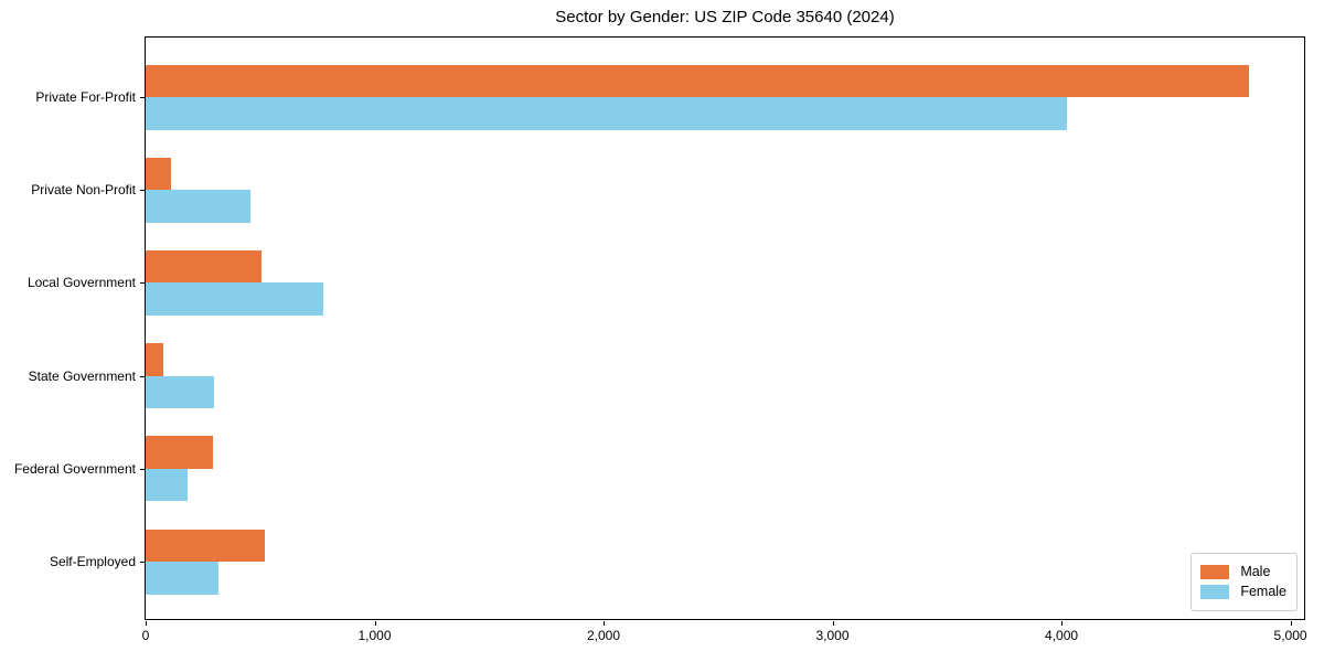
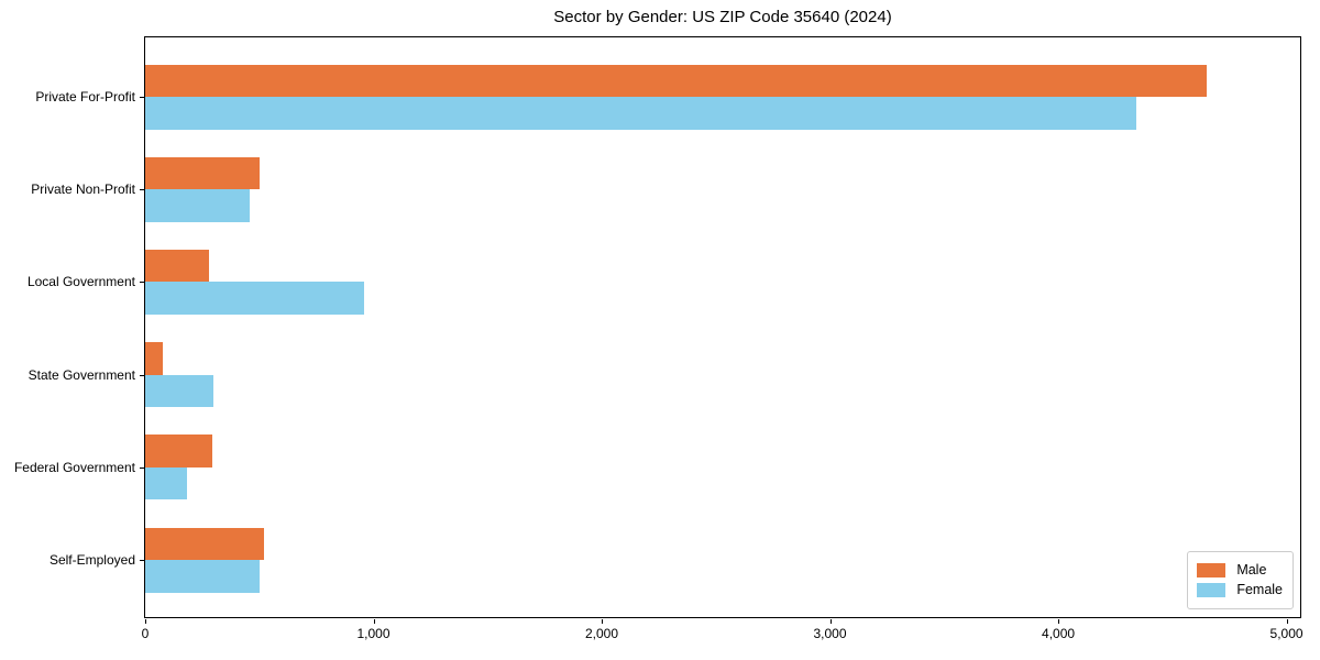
Male/Private For-Profit: 4820 -> 4650
Female/Private For-Profit: 4020 -> 4340
Male/Private Non-Profit: 110 -> 500
Male/Local Government: 500 -> 280
Female/Local Government: 780 -> 960
Female/Self-Employed: 320 -> 500
